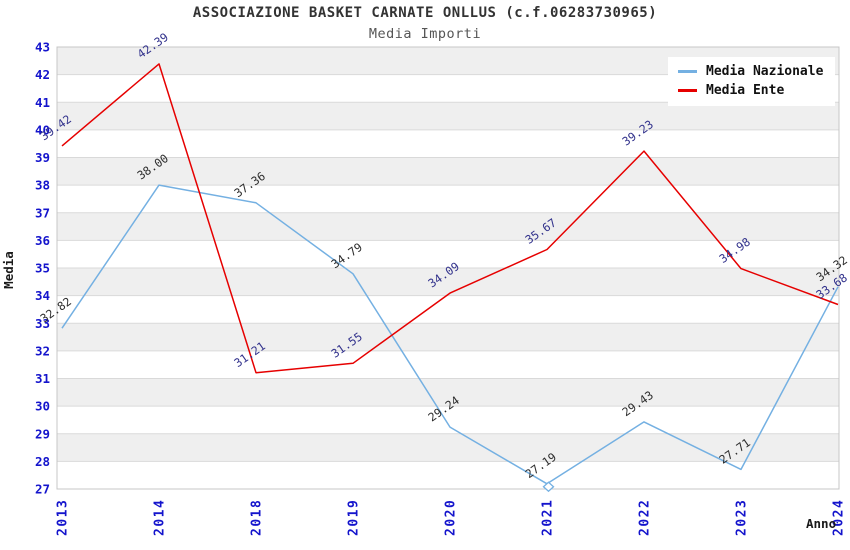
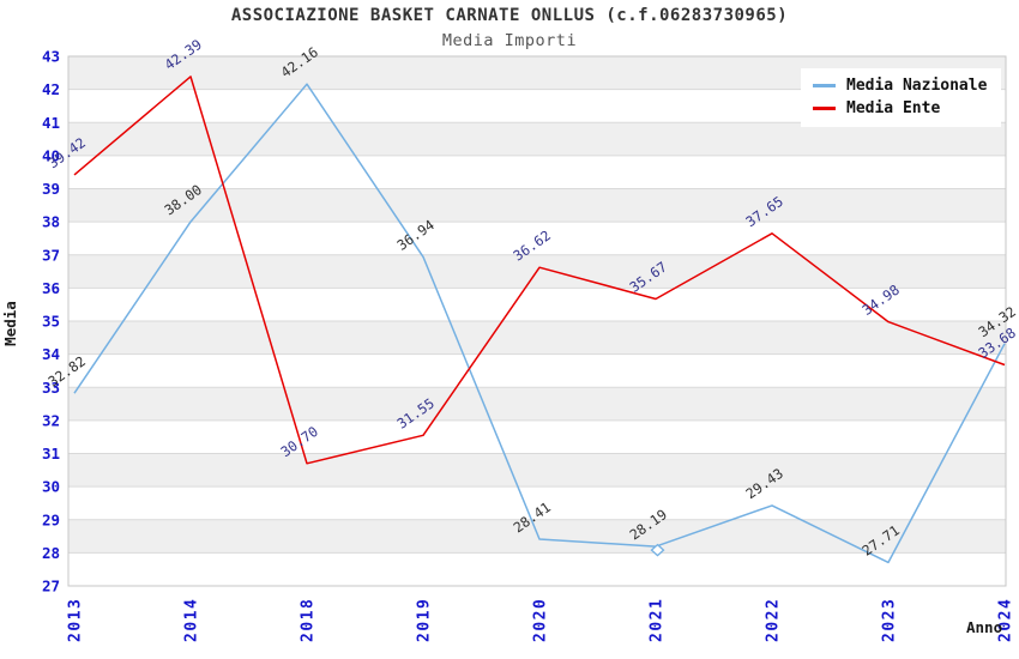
Media Nazionale/2018: 37.36 -> 42.16
Media Ente/2018: 31.21 -> 30.70
Media Nazionale/2019: 34.79 -> 36.94
Media Nazionale/2020: 29.24 -> 28.41
Media Ente/2020: 34.09 -> 36.62
Media Nazionale/2021: 27.19 -> 28.19
Media Ente/2022: 39.23 -> 37.65
